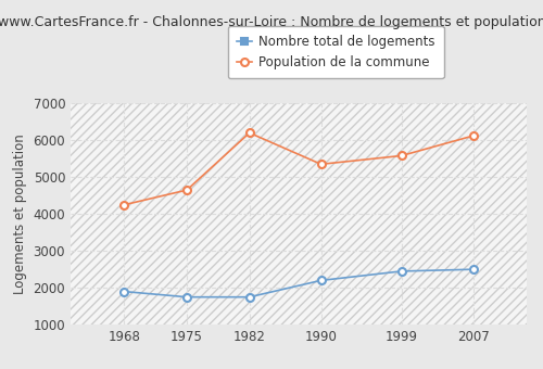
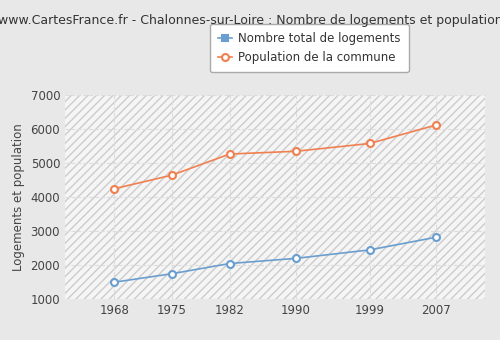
Nombre total de logements/1968: 1900 -> 1500
Nombre total de logements/1982: 1750 -> 2050
Population de la commune/1982: 6200 -> 5270
Nombre total de logements/2007: 2500 -> 2820
